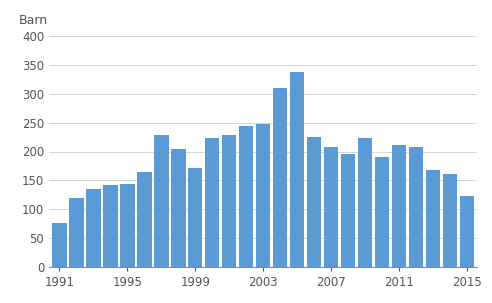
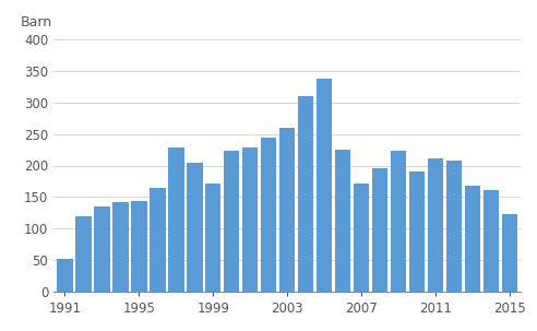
1991: 75 -> 52
2003: 247 -> 260
2007: 208 -> 172
